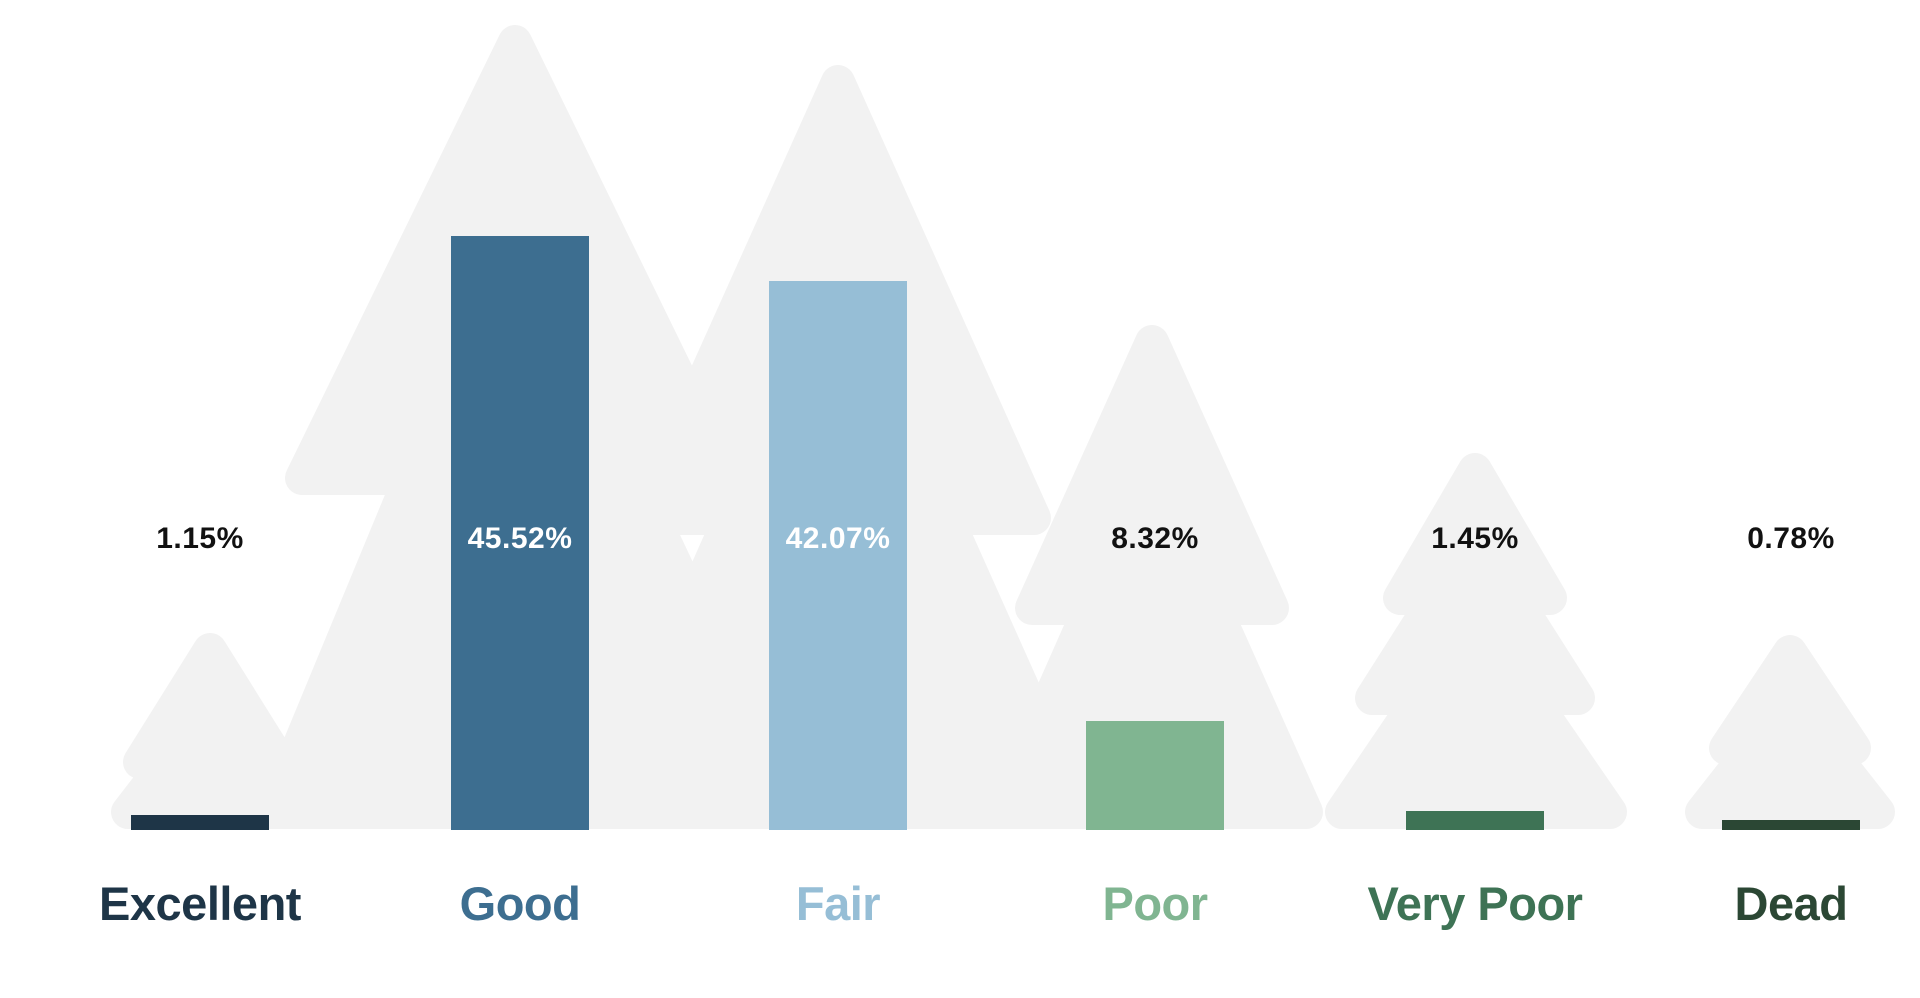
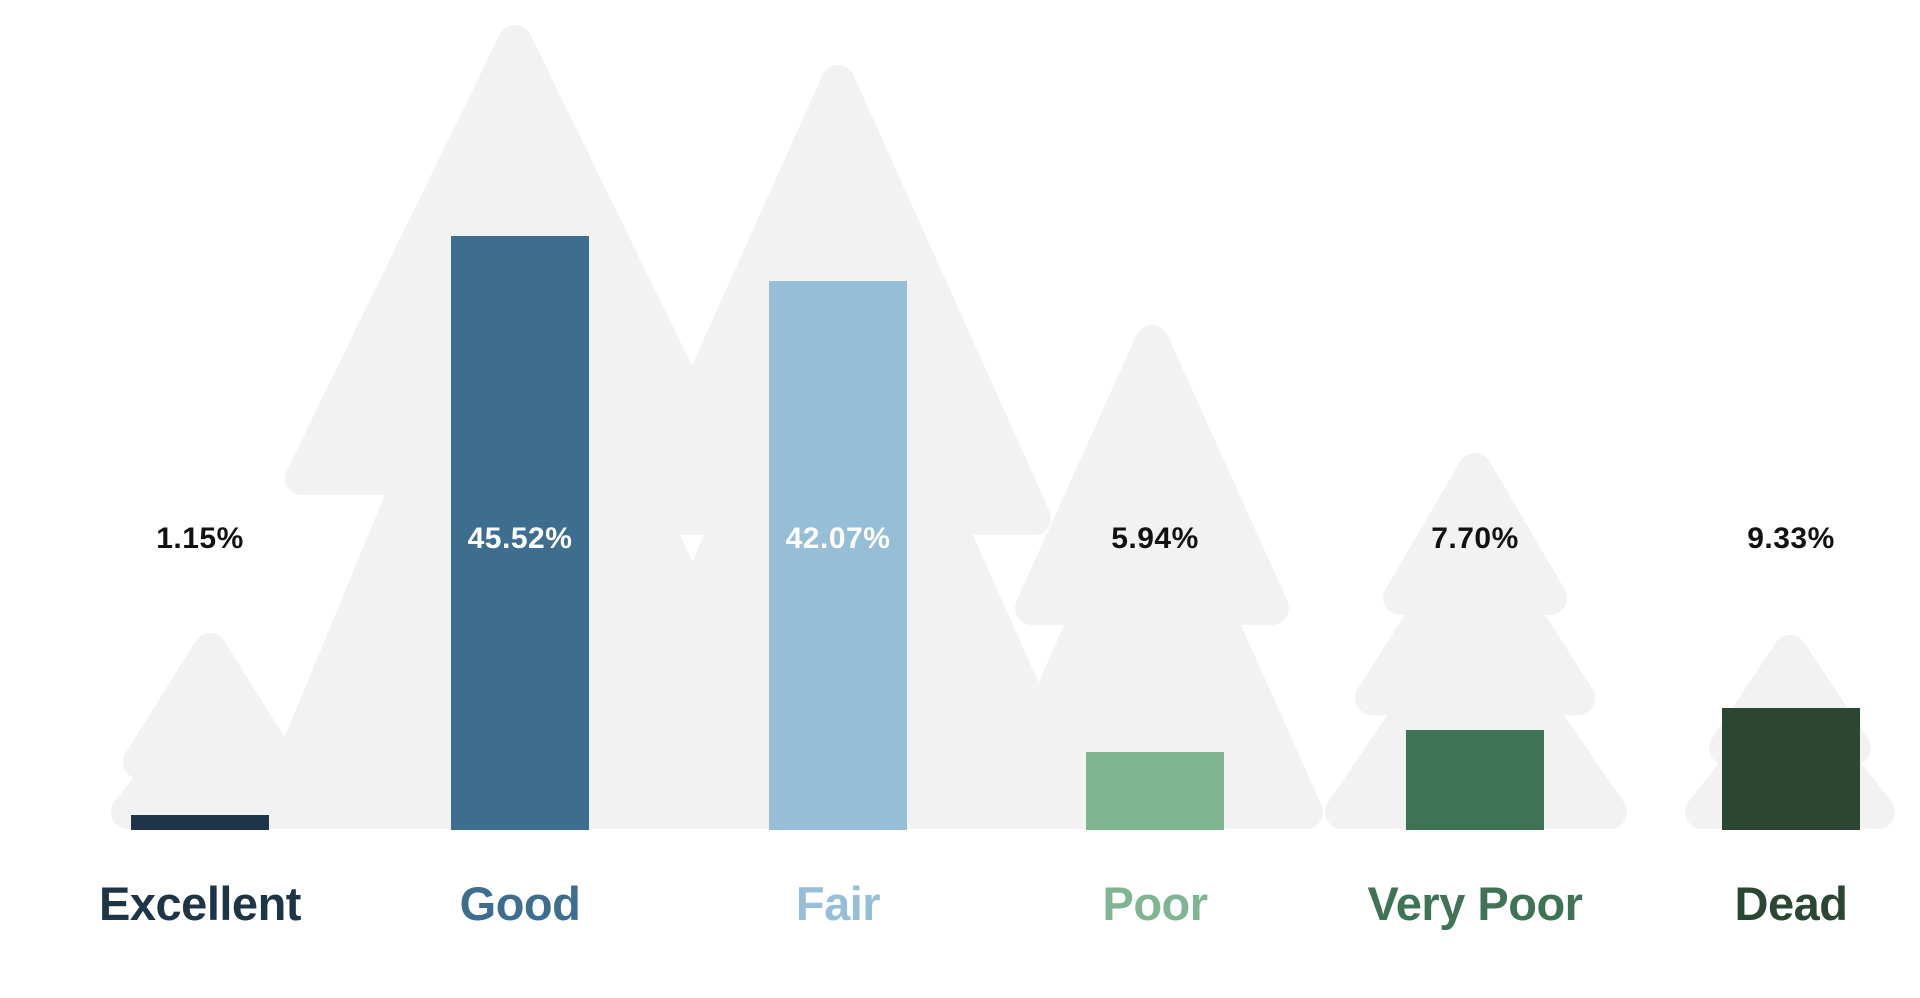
Poor: 8.32% -> 5.94%
Very Poor: 1.45% -> 7.70%
Dead: 0.78% -> 9.33%
